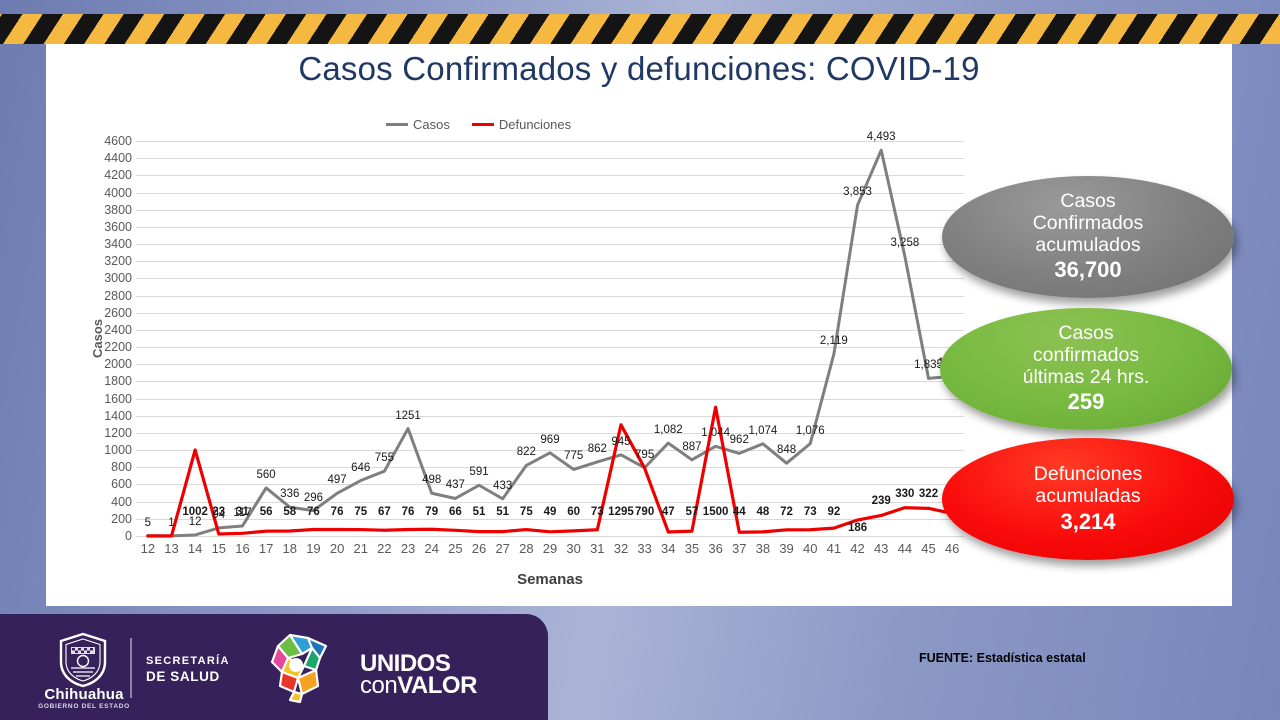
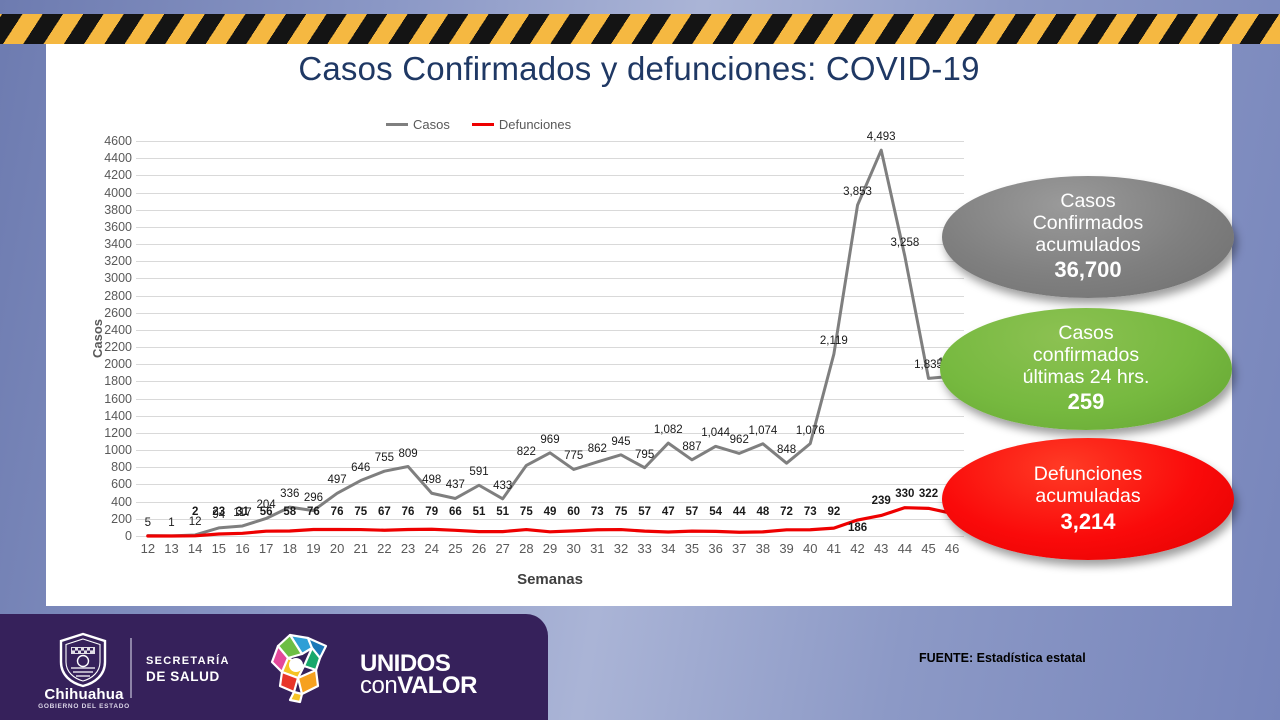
Defunciones/14: 1002 -> 2
Casos/17: 560 -> 204
Casos/23: 1251 -> 809
Defunciones/32: 1295 -> 75
Defunciones/33: 790 -> 57
Defunciones/36: 1500 -> 54
